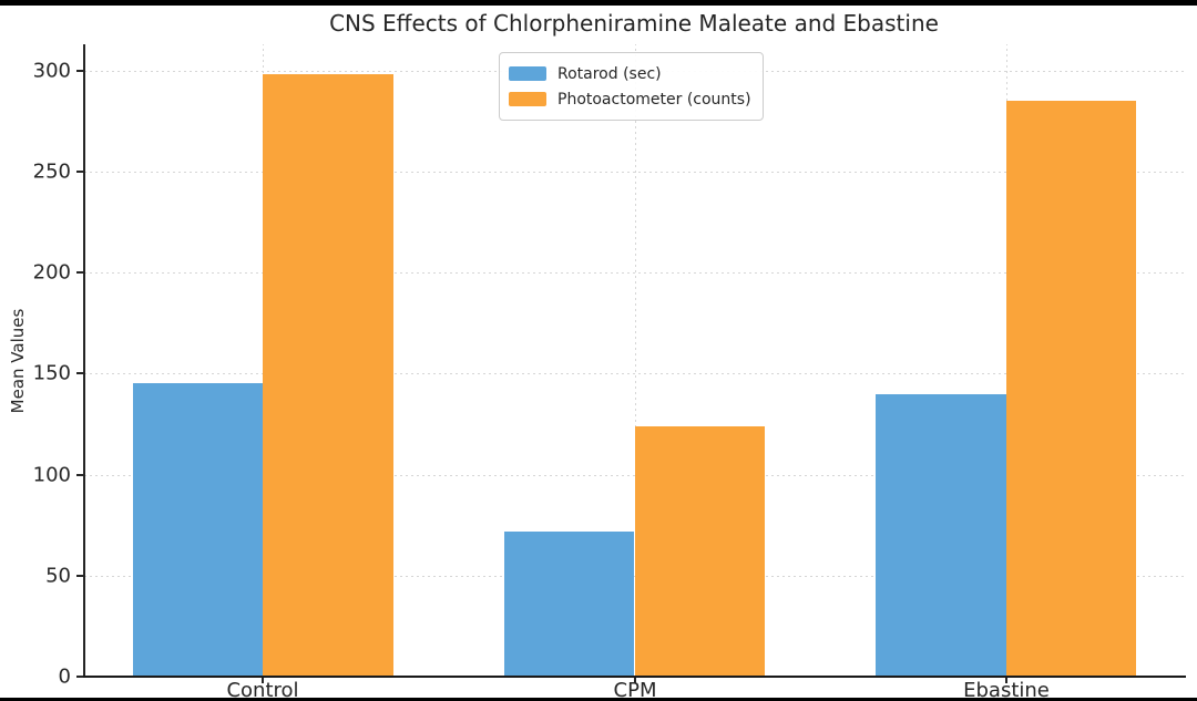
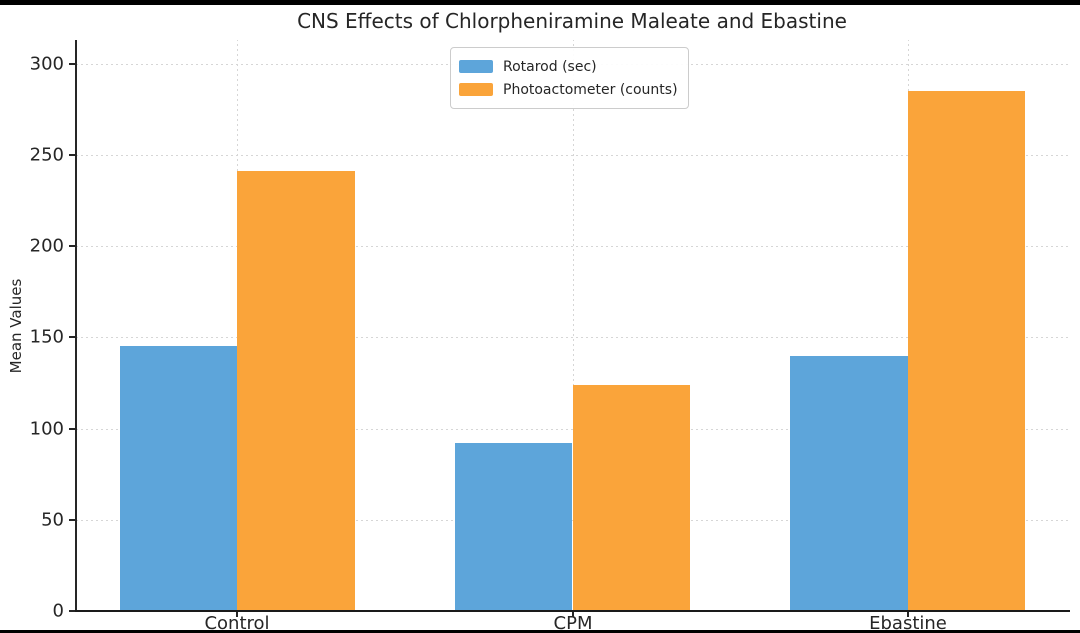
Photoactometer (counts)/Control: 298 -> 241
Rotarod (sec)/CPM: 72 -> 92
